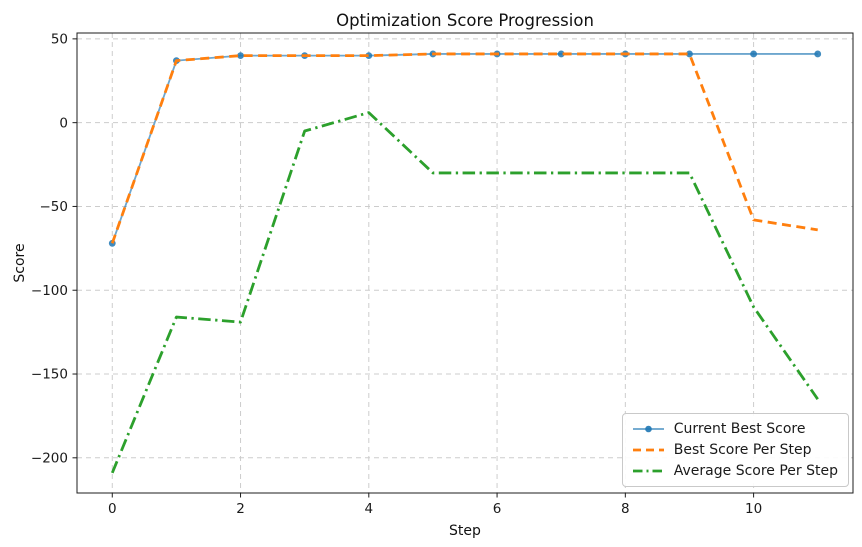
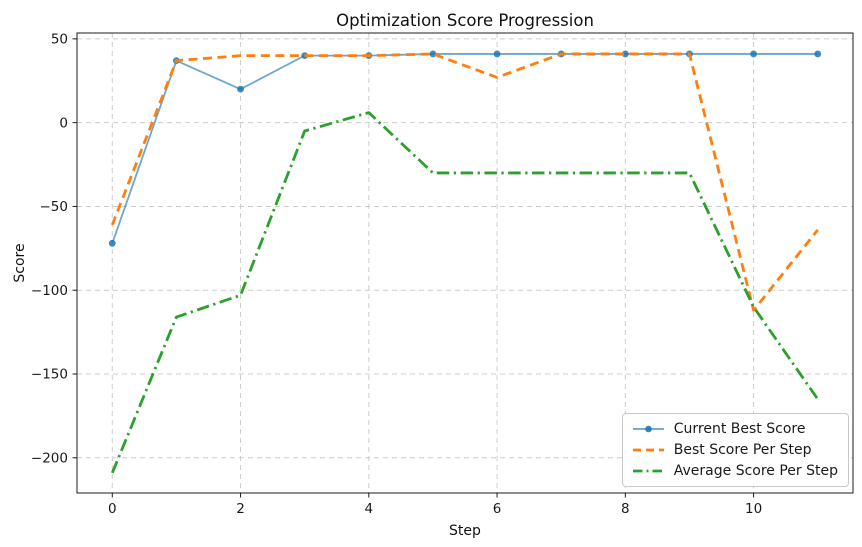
Best Score Per Step/0: -72 -> -61
Current Best Score/2: 40 -> 20
Average Score Per Step/2: -119 -> -103
Best Score Per Step/6: 41 -> 27
Best Score Per Step/10: -58 -> -112
